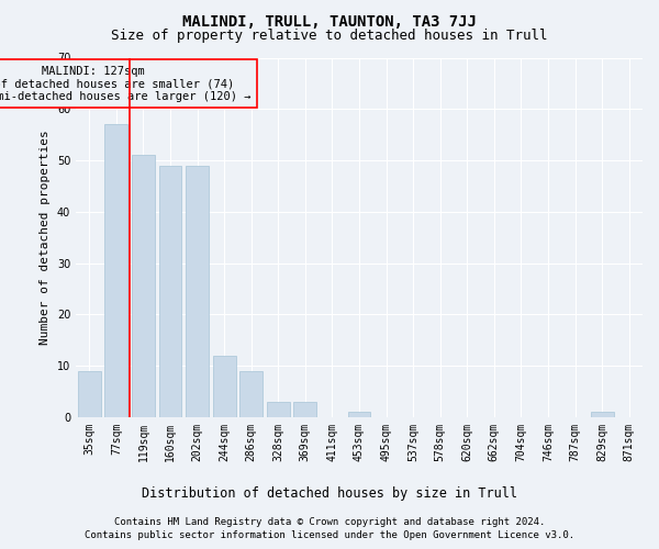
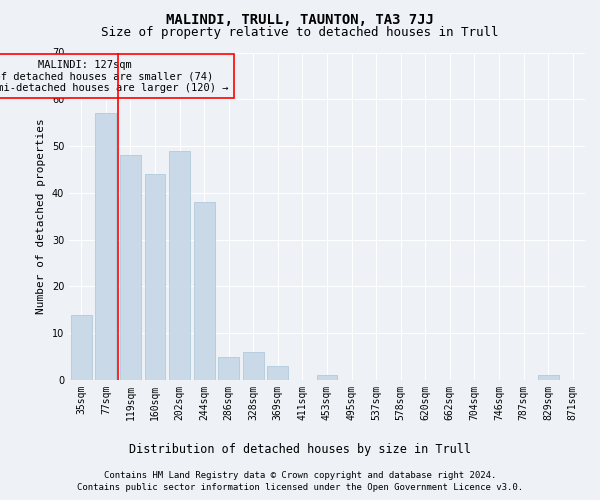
35sqm: 9 -> 14
119sqm: 51 -> 48
160sqm: 49 -> 44
244sqm: 12 -> 38
286sqm: 9 -> 5
328sqm: 3 -> 6
